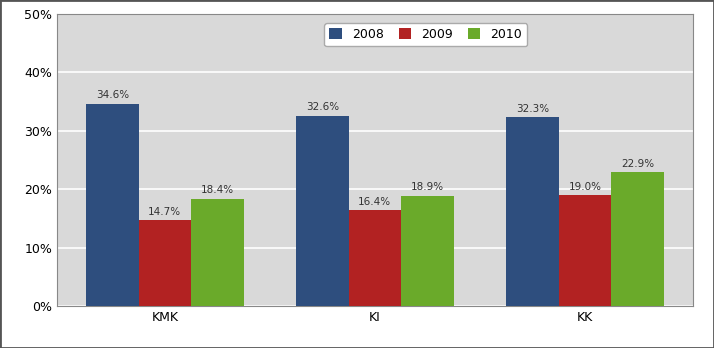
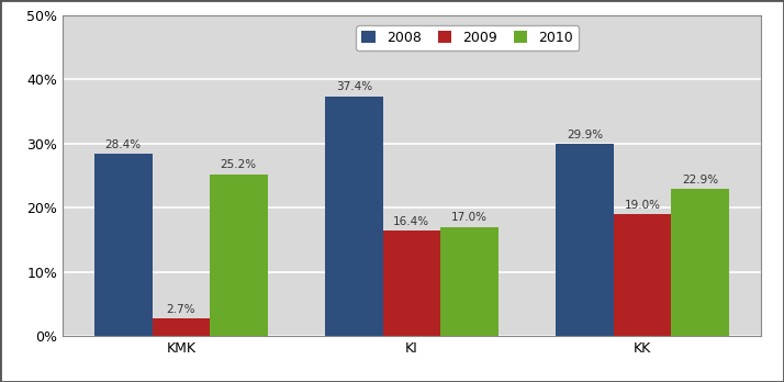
2008/KMK: 34.6% -> 28.4%
2009/KMK: 14.7% -> 2.7%
2010/KMK: 18.4% -> 25.2%
2008/KI: 32.6% -> 37.4%
2010/KI: 18.9% -> 17.0%
2008/KK: 32.3% -> 29.9%
